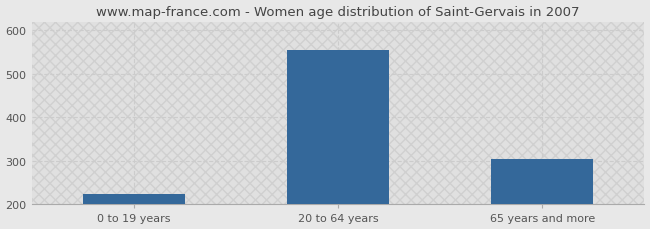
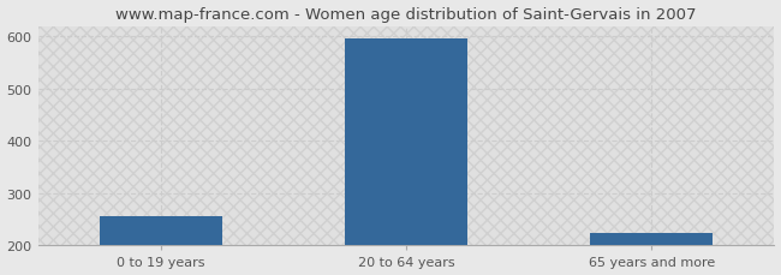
0 to 19 years: 225 -> 255
20 to 64 years: 555 -> 595
65 years and more: 305 -> 225
